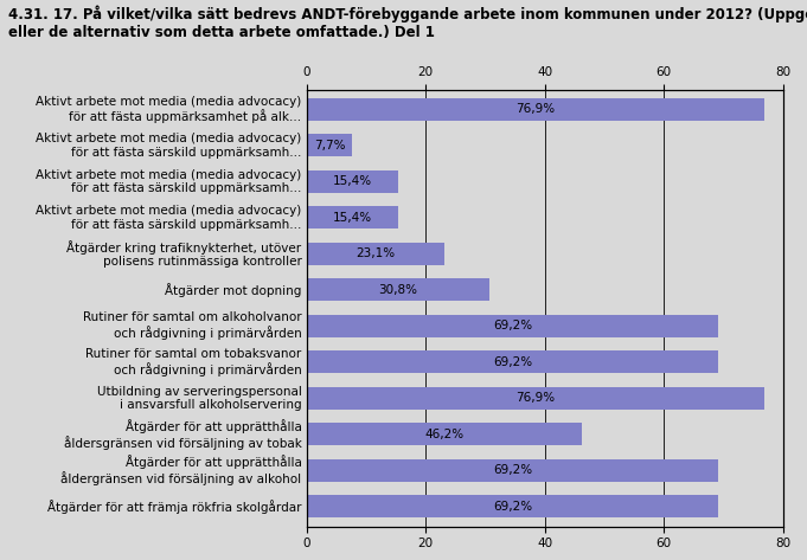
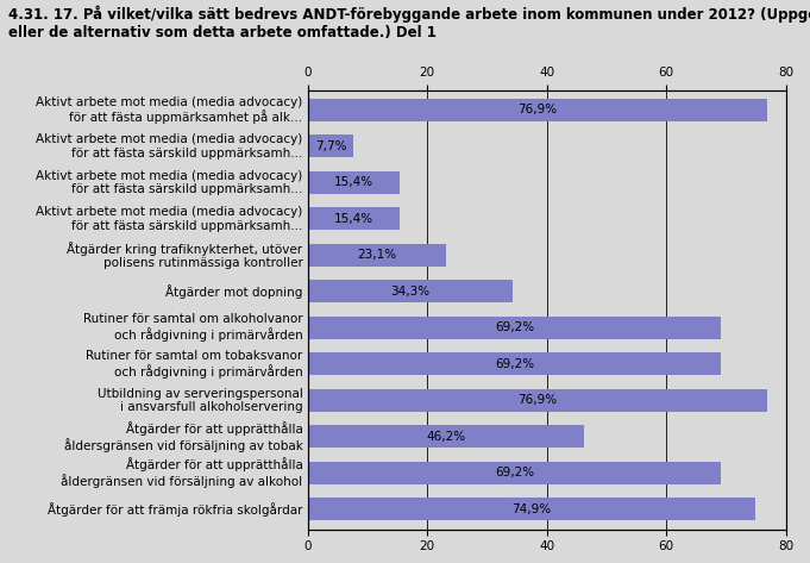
Åtgärder mot dopning: 30,8% -> 34,3%
Åtgärder för att främja rökfria skolgårdar: 69,2% -> 74,9%
